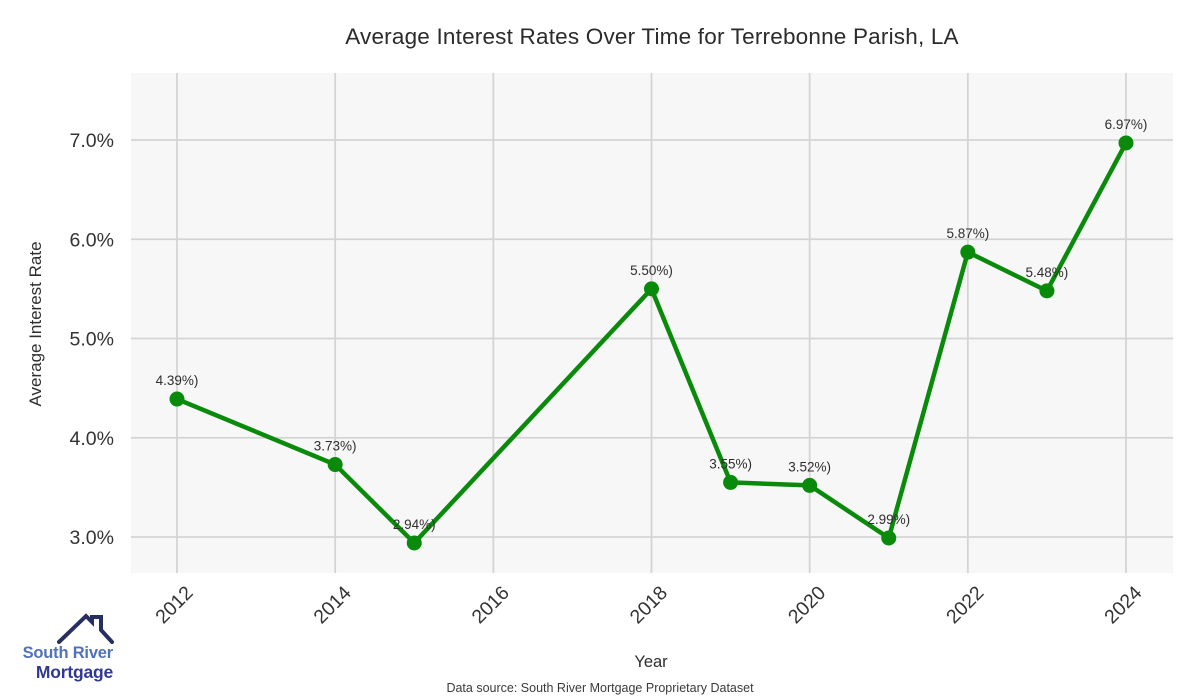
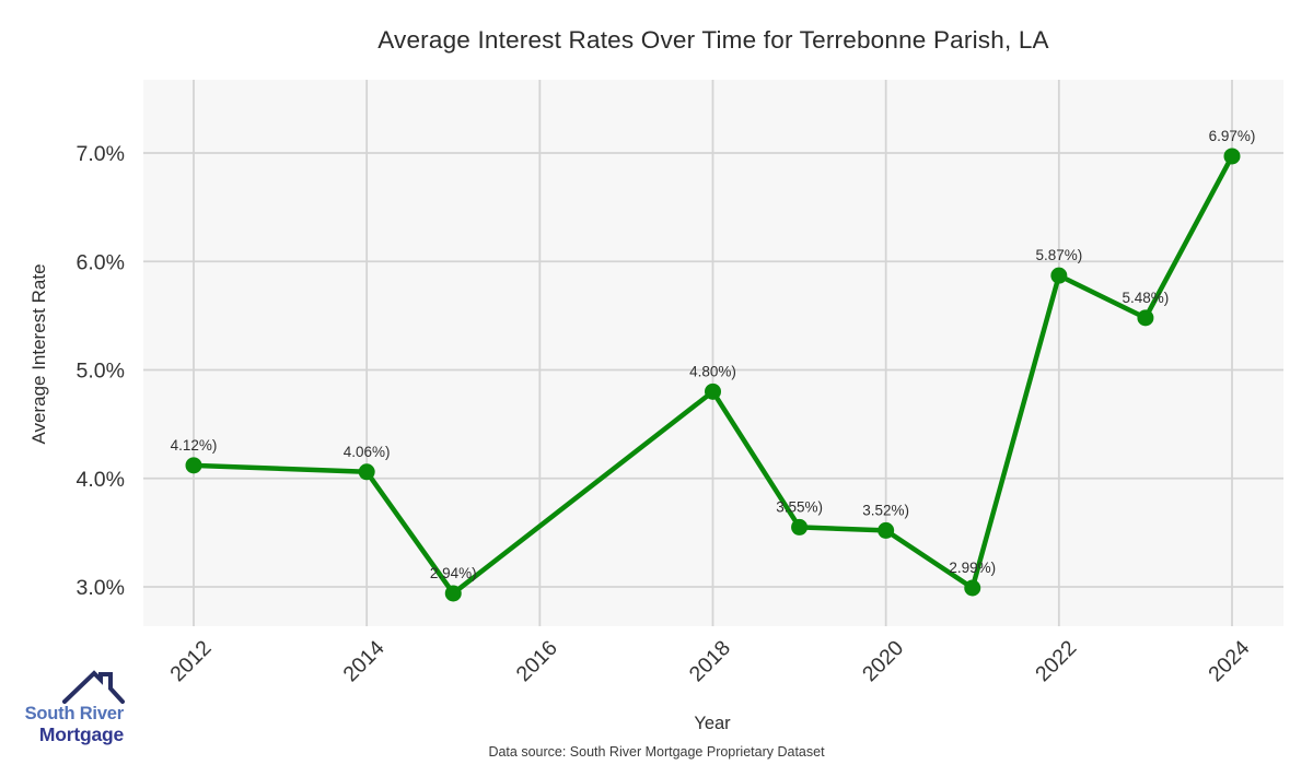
2012: 4.39% -> 4.12%
2014: 3.73% -> 4.06%
2018: 5.50% -> 4.80%
